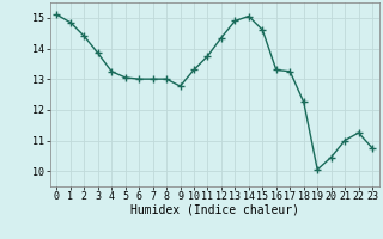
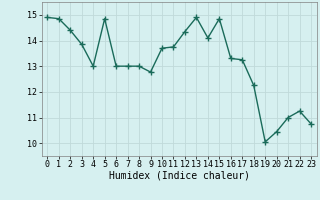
0: 15.10 -> 14.90
4: 13.25 -> 13.00
5: 13.05 -> 14.85
10: 13.30 -> 13.70
14: 15.05 -> 14.10
15: 14.60 -> 14.85
